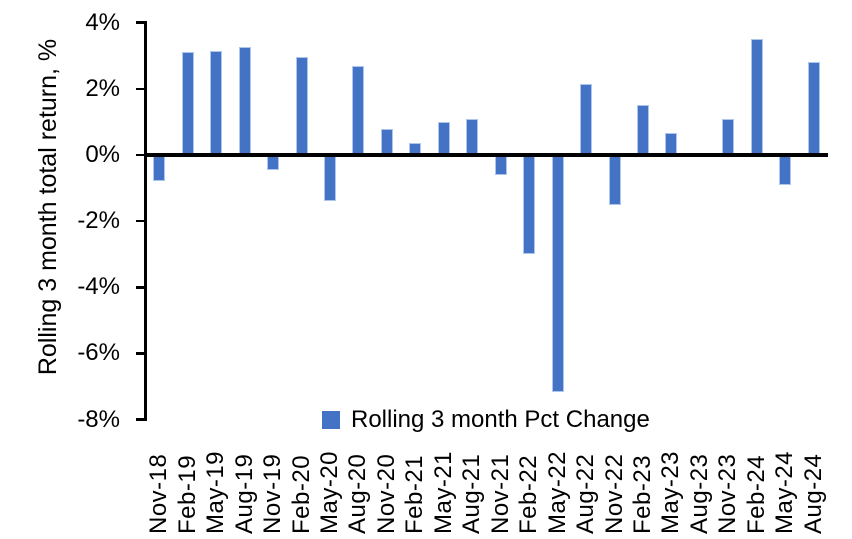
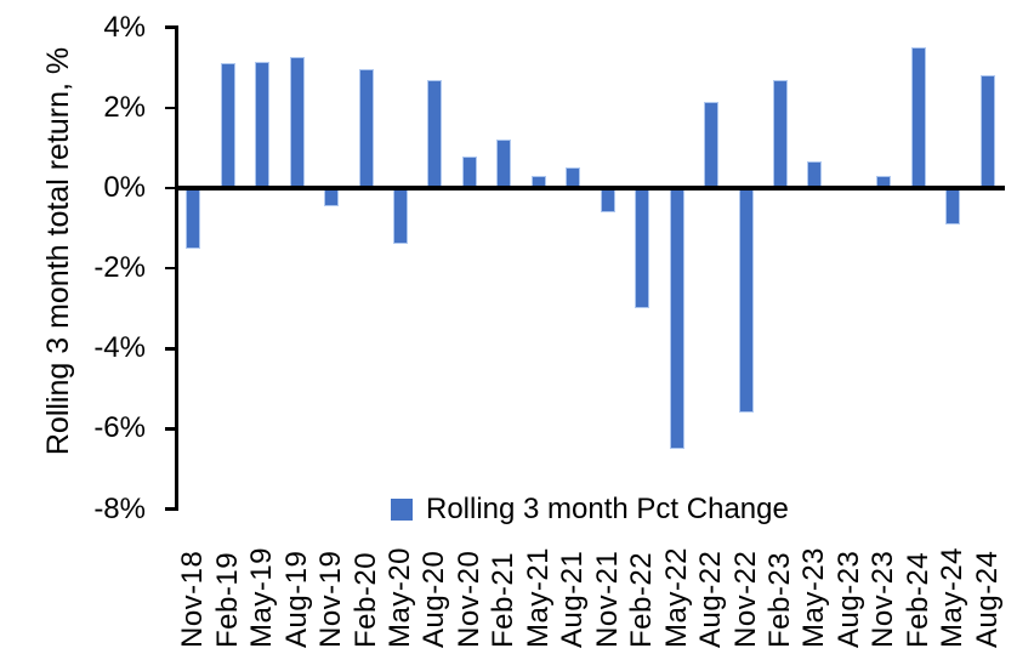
Nov-18: -0.8% -> -1.5%
Feb-21: 0.3% -> 1.2%
May-21: 1.0% -> 0.3%
Aug-21: 1.1% -> 0.5%
May-22: -7.2% -> -6.5%
Nov-22: -1.5% -> -5.6%
Feb-23: 1.5% -> 2.7%
Nov-23: 1.1% -> 0.3%
